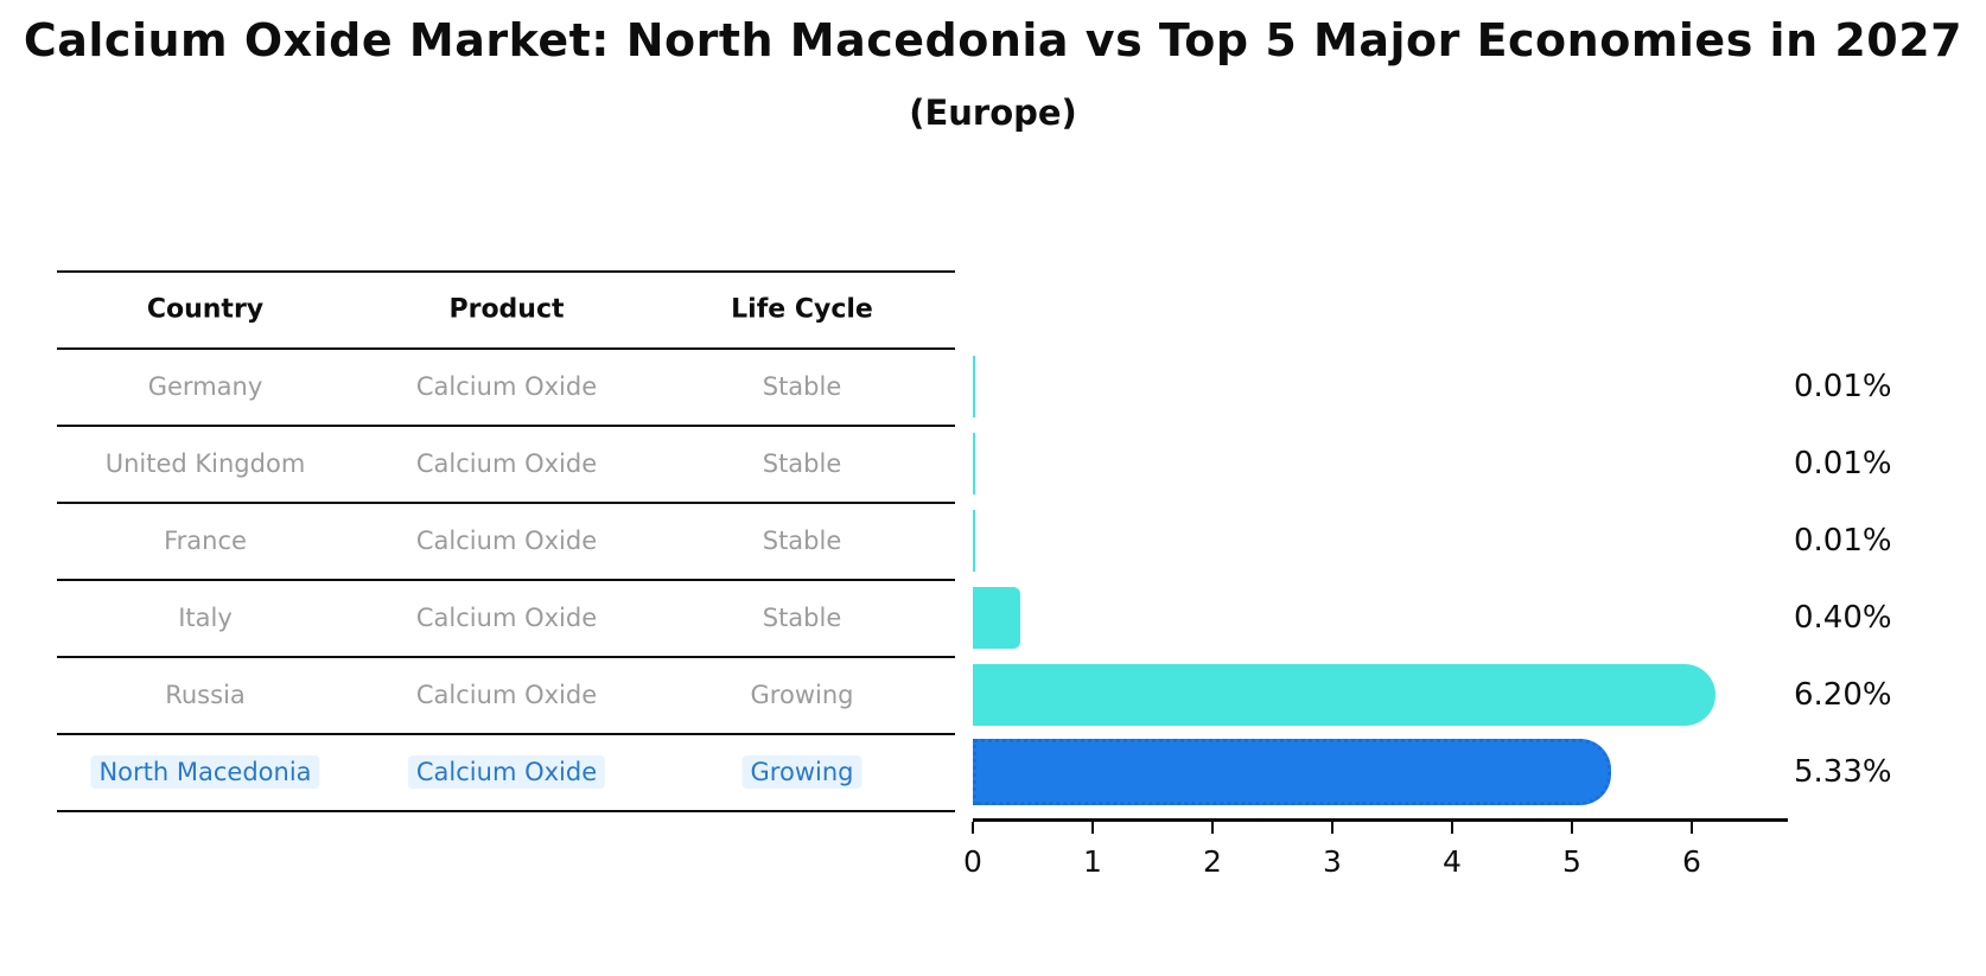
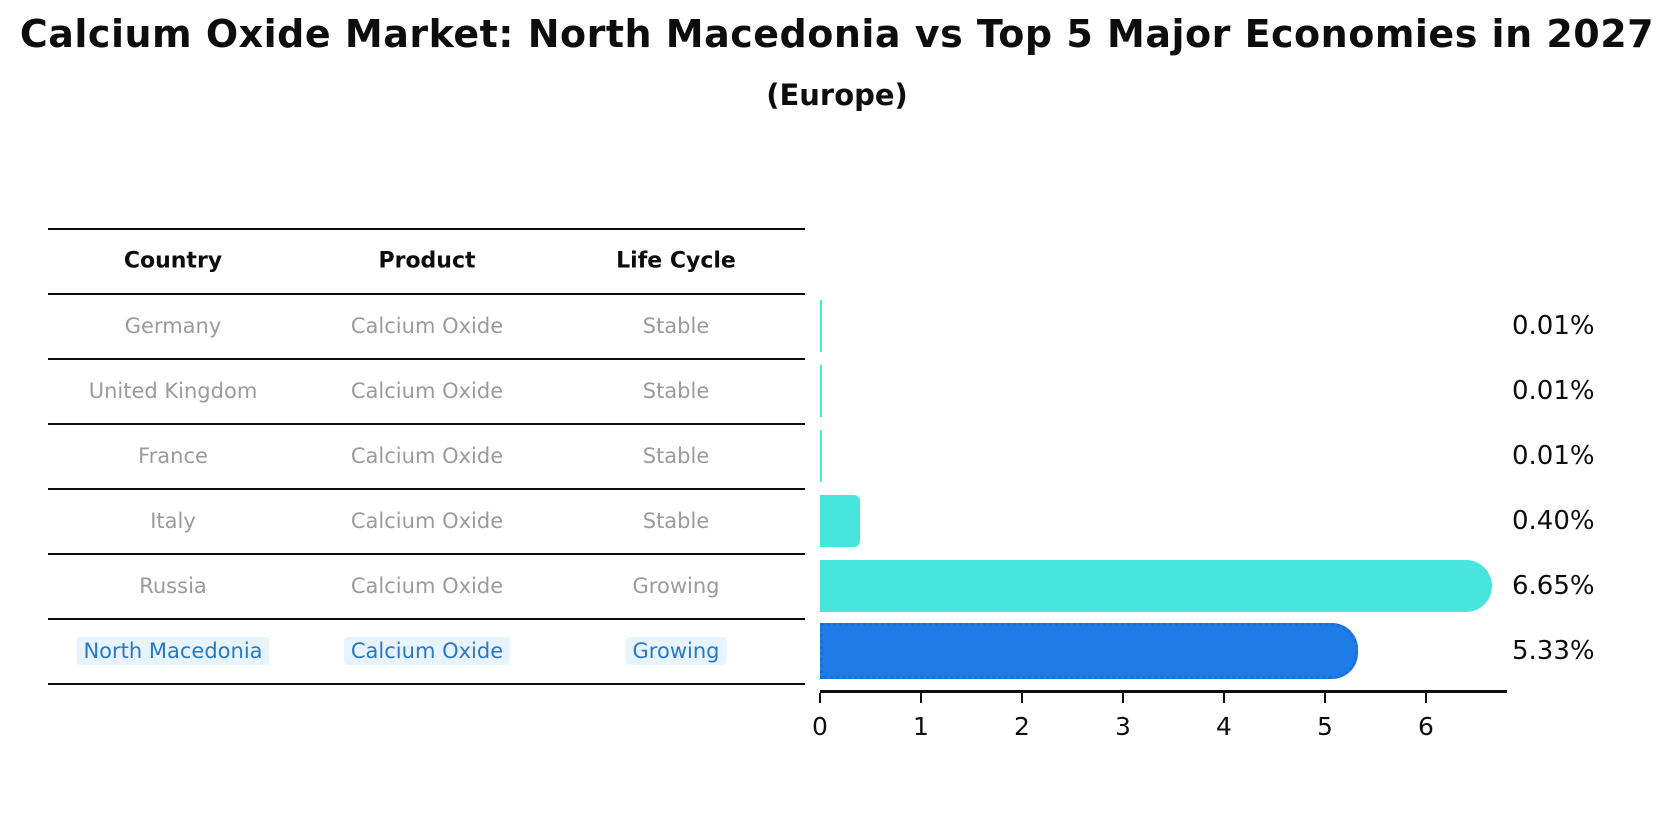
Russia: 6.20% -> 6.65%
